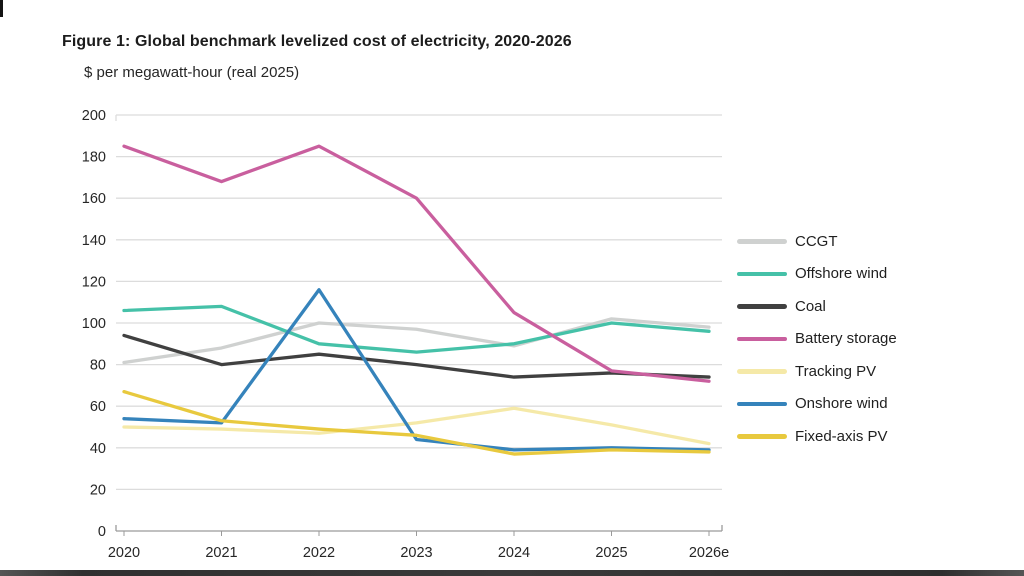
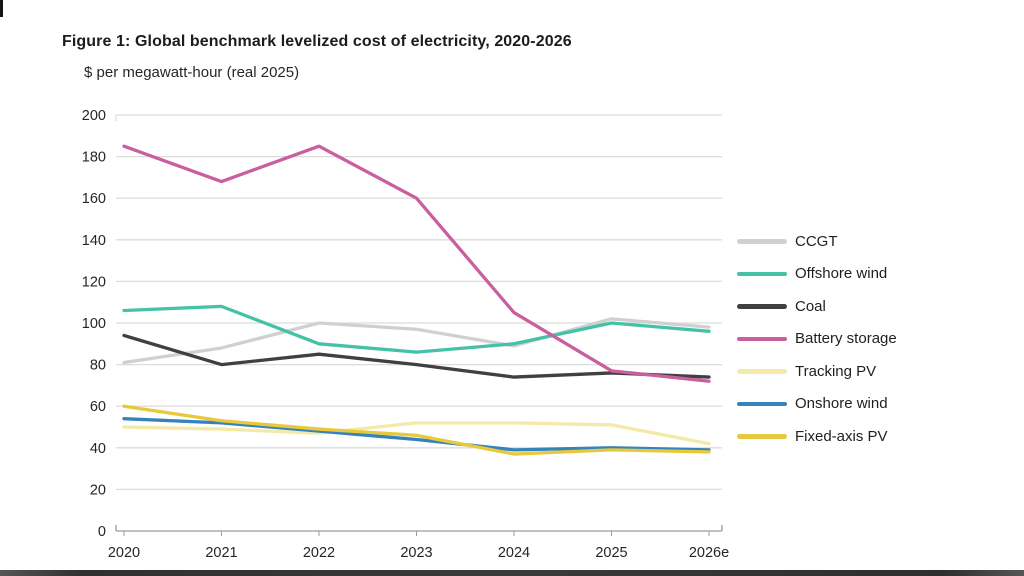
Fixed-axis PV/2020: 67 -> 60
Onshore wind/2022: 116 -> 48
Tracking PV/2024: 59 -> 52
